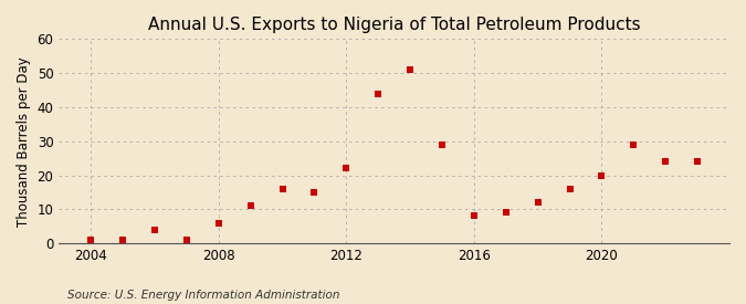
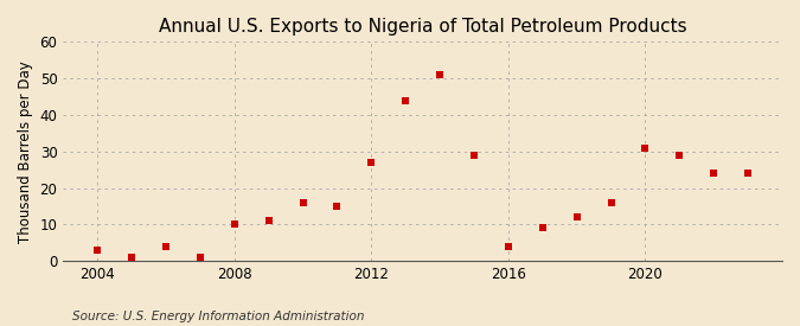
2004: 1 -> 3
2008: 6 -> 10
2012: 22 -> 27
2016: 8 -> 4
2020: 20 -> 31
